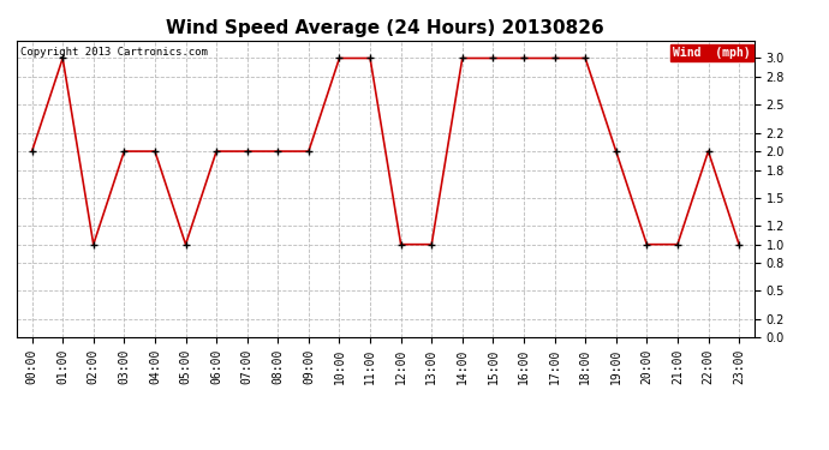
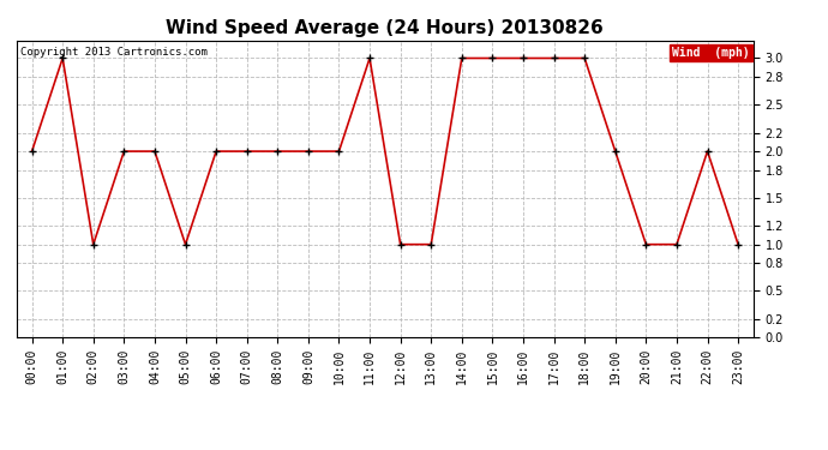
10:00: 3 -> 2
